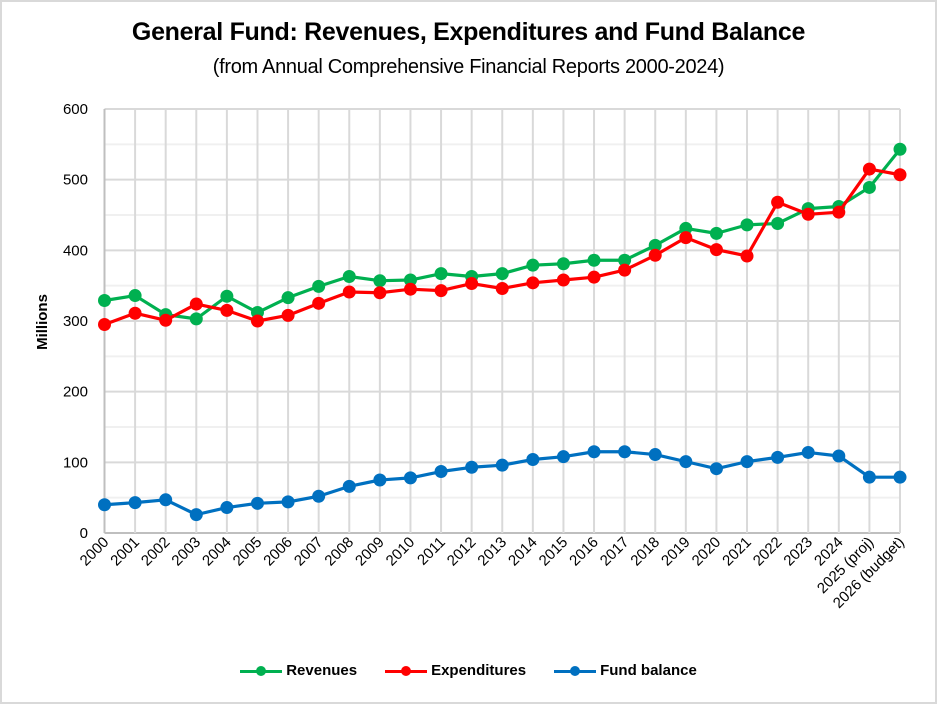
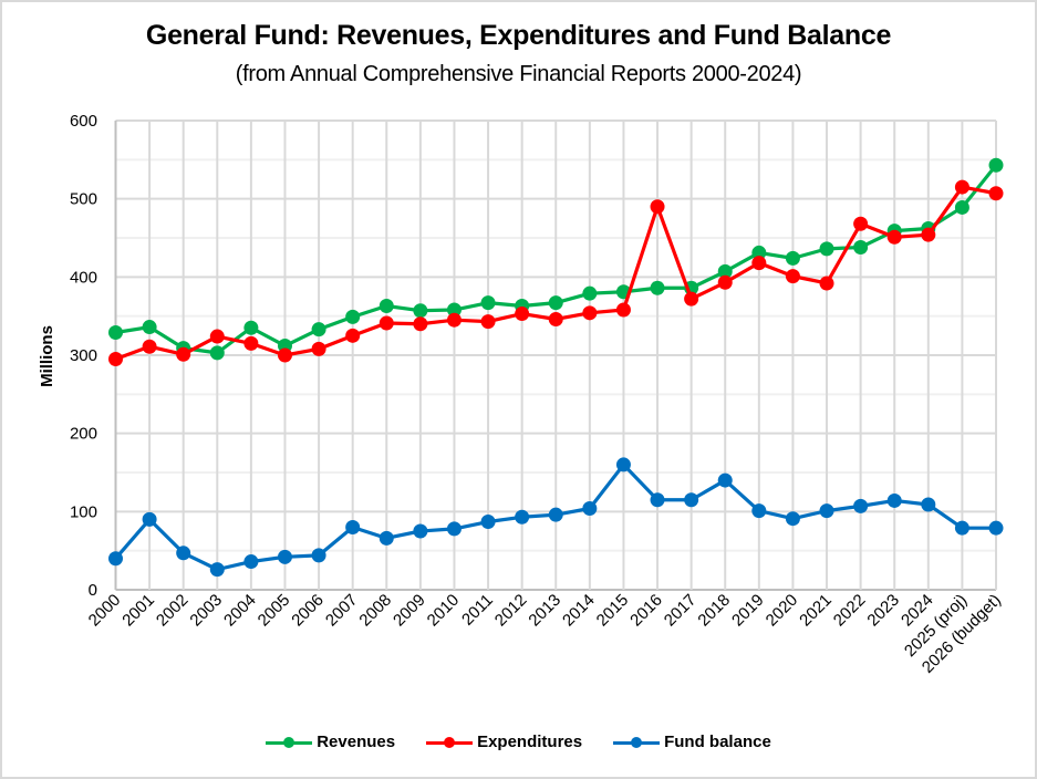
Fund balance/2001: 40 -> 90
Fund balance/2007: 50 -> 80
Fund balance/2015: 110 -> 160
Expenditures/2016: 360 -> 490
Fund balance/2018: 110 -> 140
